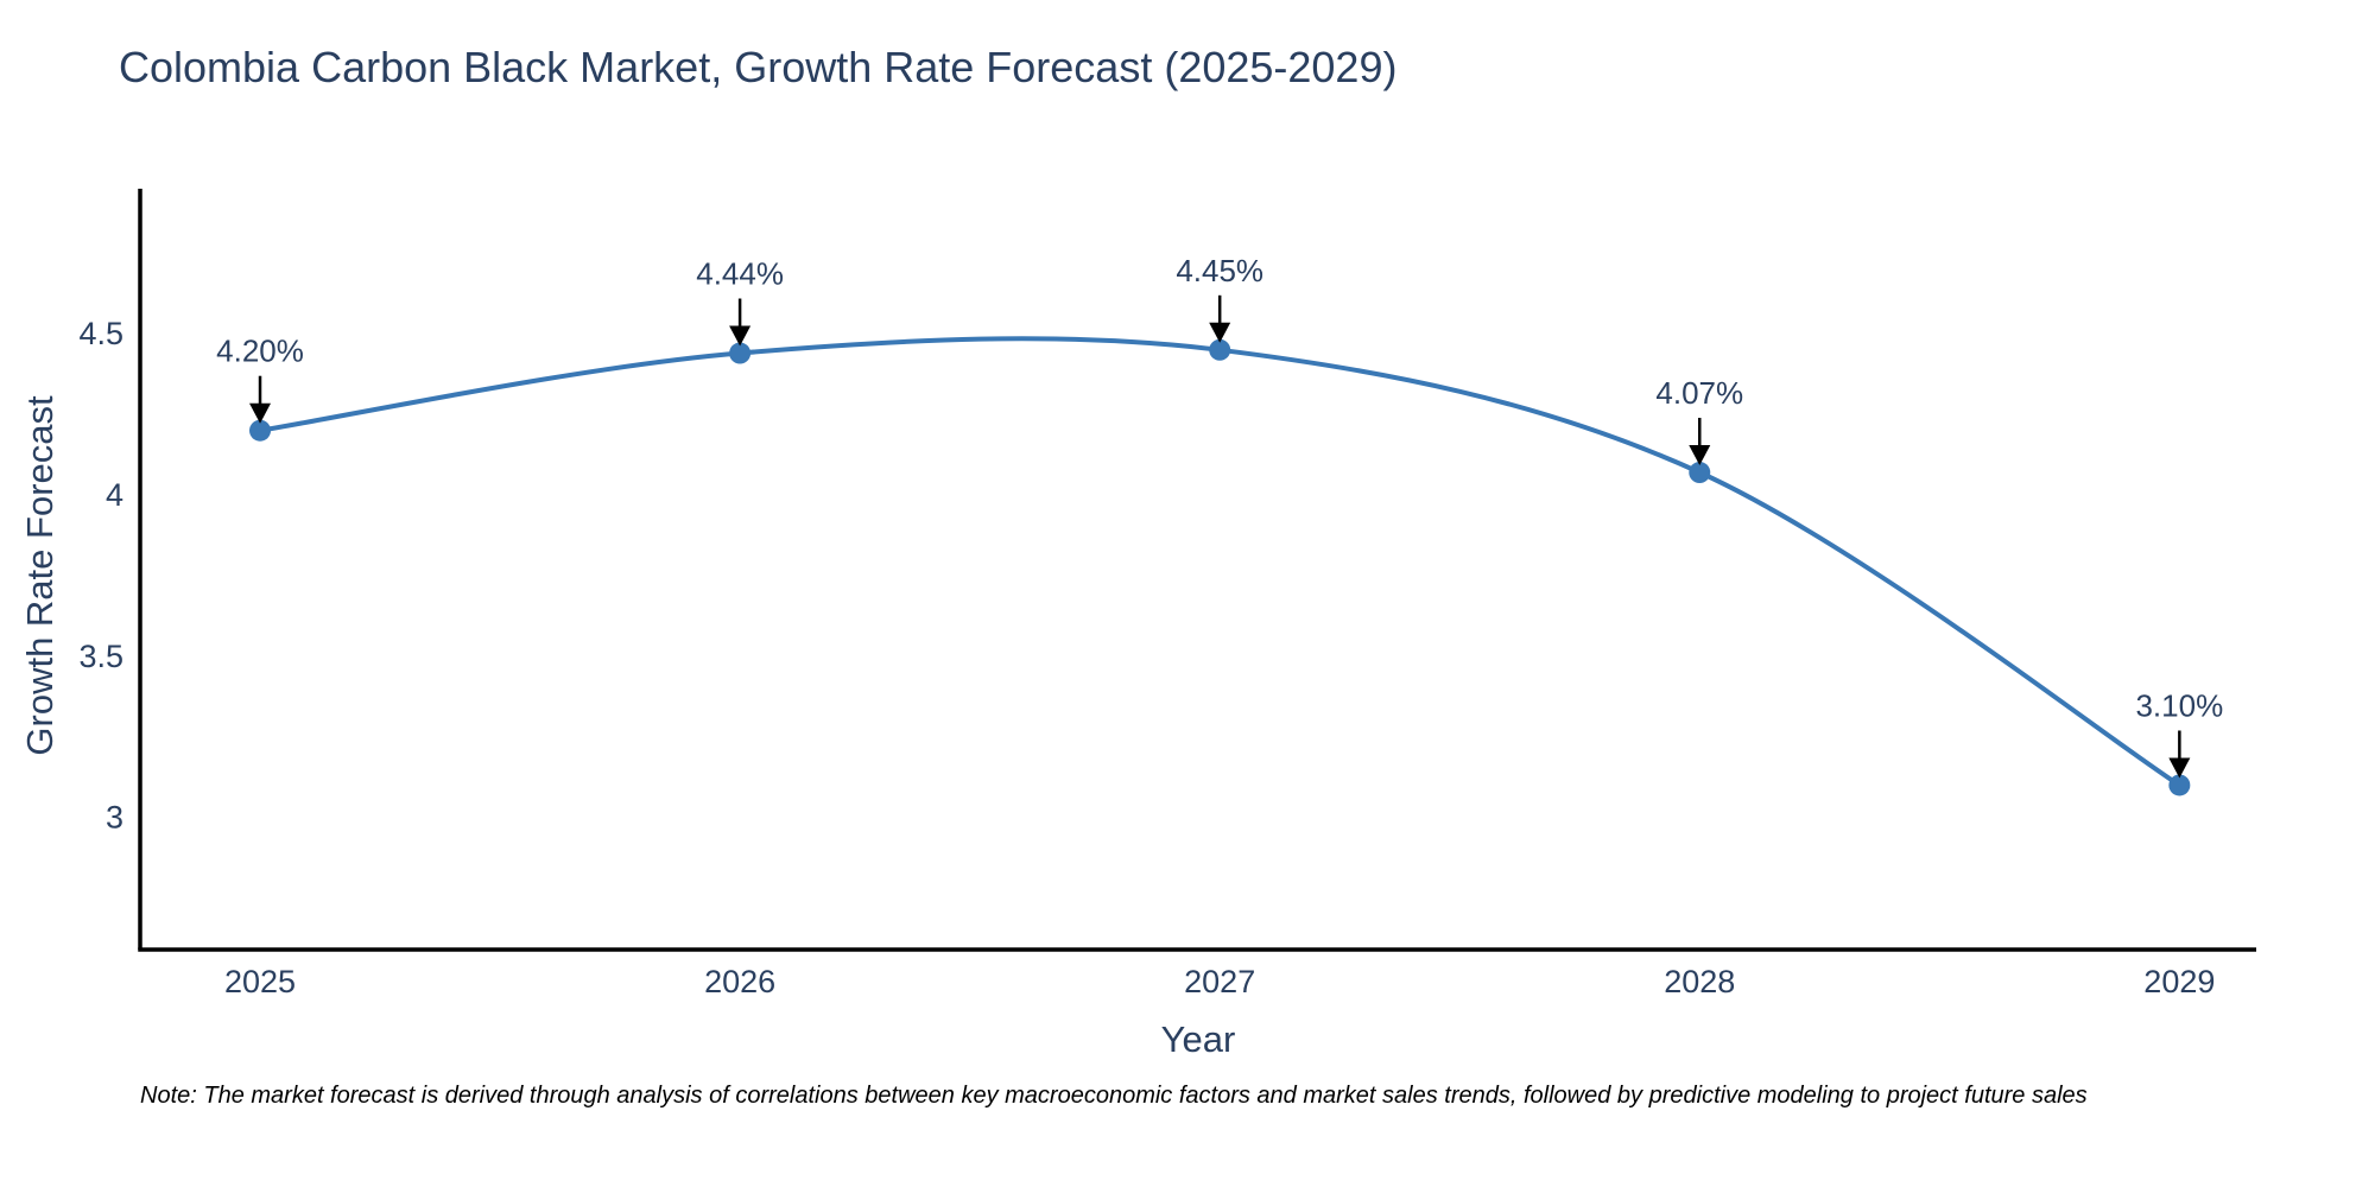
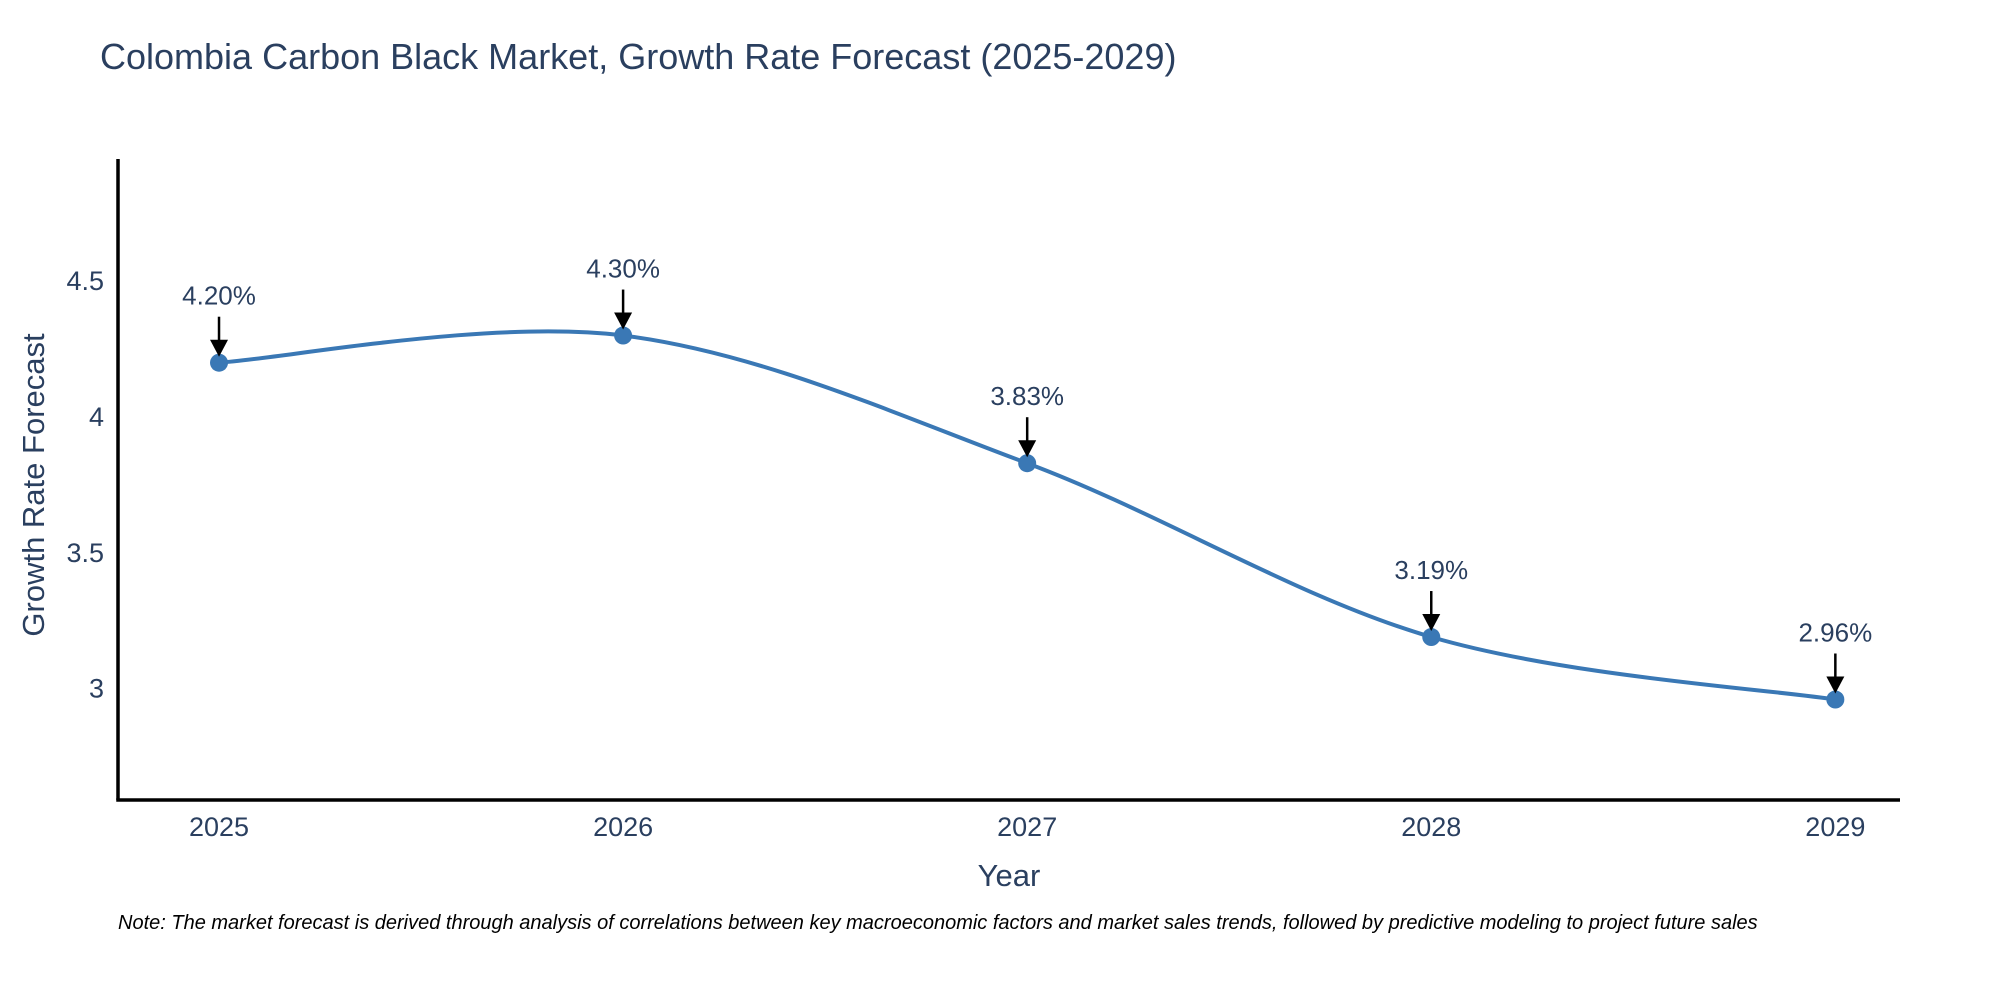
2026: 4.44% -> 4.30%
2027: 4.45% -> 3.83%
2028: 4.07% -> 3.19%
2029: 3.10% -> 2.96%
